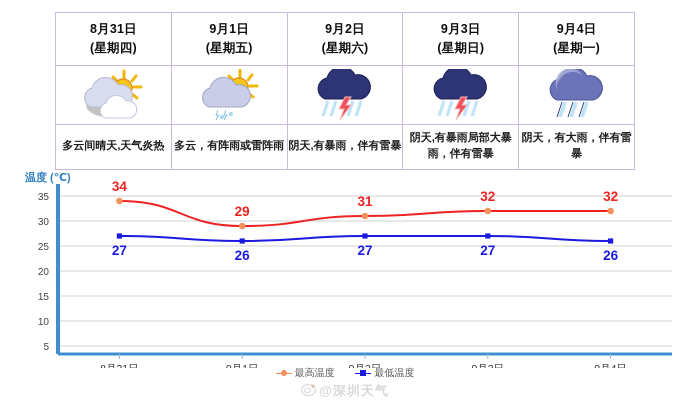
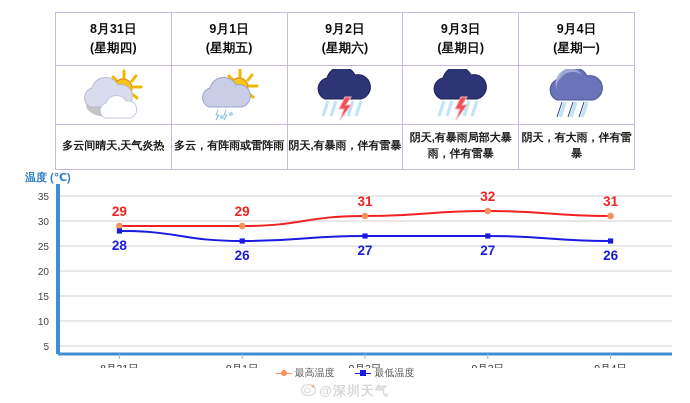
最高温度/8月31日: 34 -> 29
最低温度/8月31日: 27 -> 28
最高温度/9月4日: 32 -> 31
